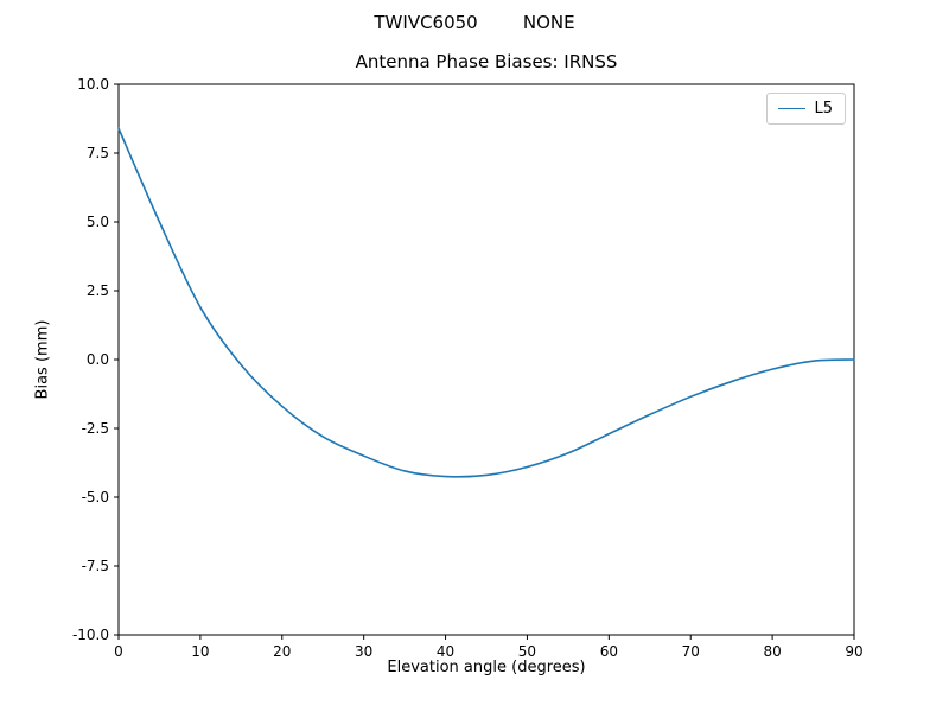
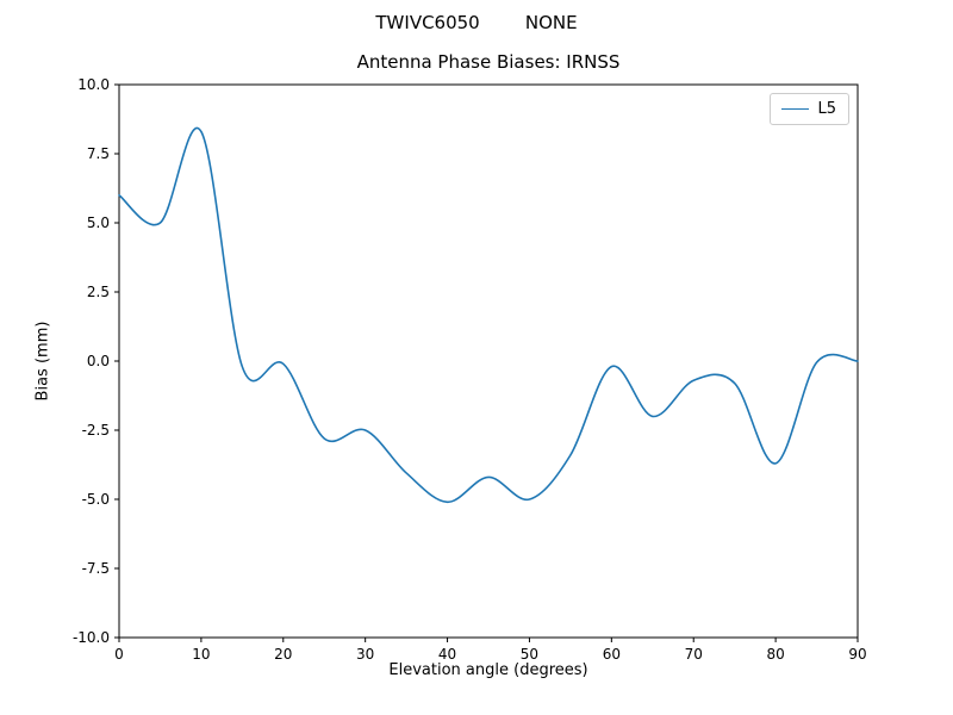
0: 8.4 -> 6.0
10: 1.9 -> 8.3
20: -1.7 -> -0.1
30: -3.5 -> -2.5
40: -4.2 -> -5.1
50: -3.9 -> -5.0
60: -2.7 -> -0.2
70: -1.4 -> -0.7
80: -0.3 -> -3.7
